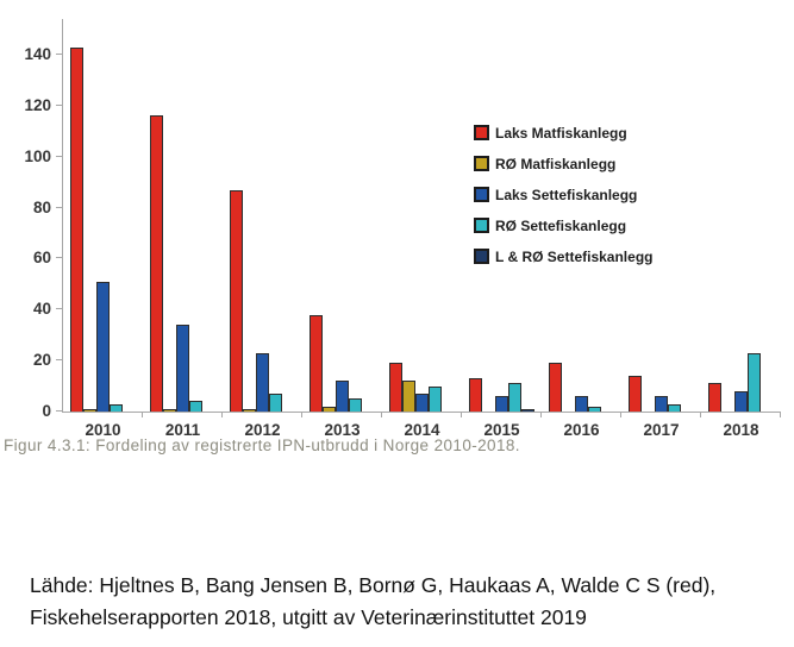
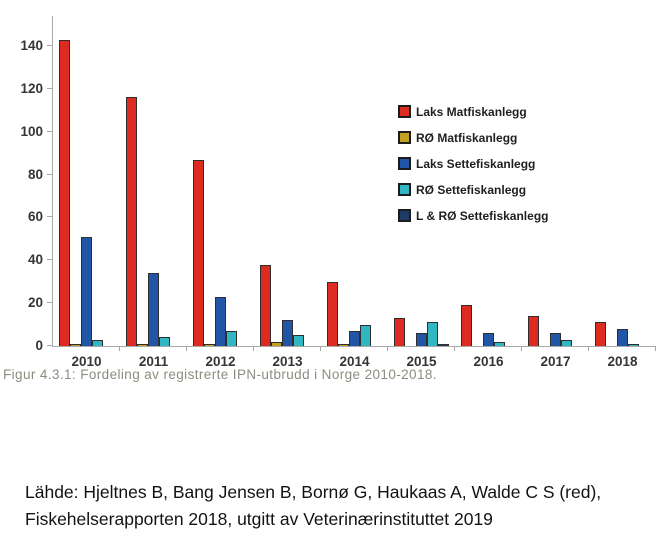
Laks Matfiskanlegg/2014: 19 -> 30
RØ Matfiskanlegg/2014: 12 -> 1
RØ Settefiskanlegg/2018: 23 -> 1
